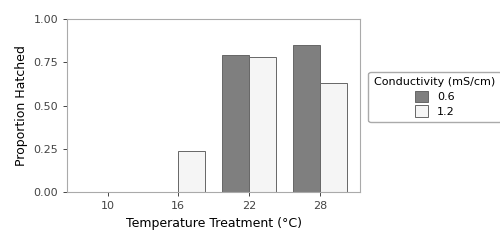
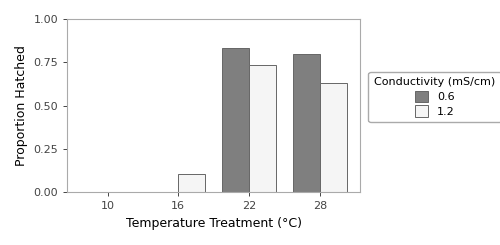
1.2/16: 0.24 -> 0.11
0.6/22: 0.79 -> 0.83
1.2/22: 0.78 -> 0.73
0.6/28: 0.85 -> 0.80
